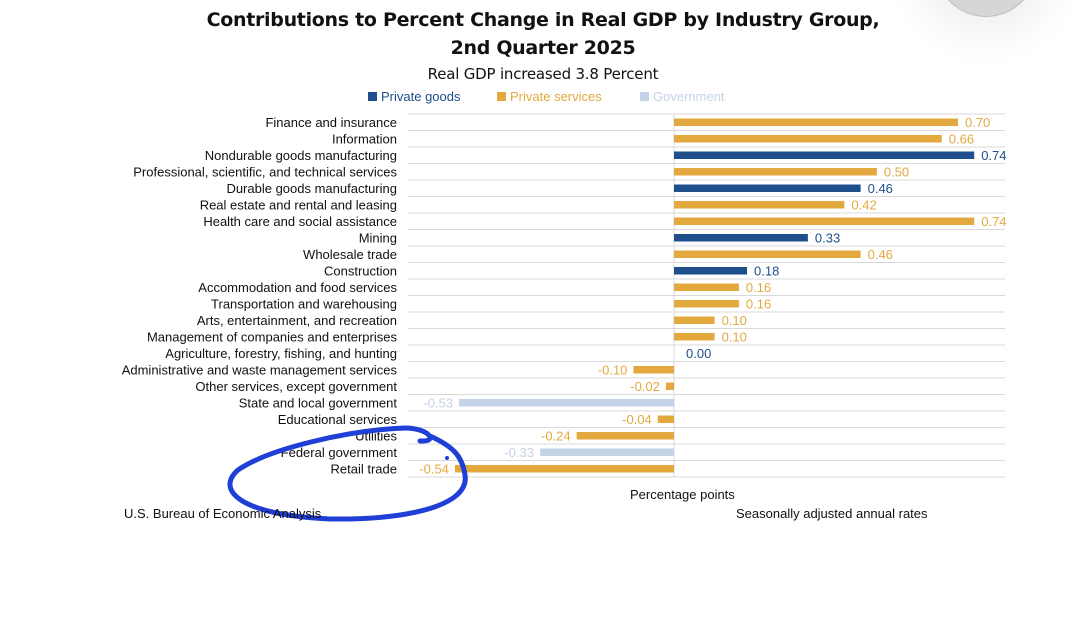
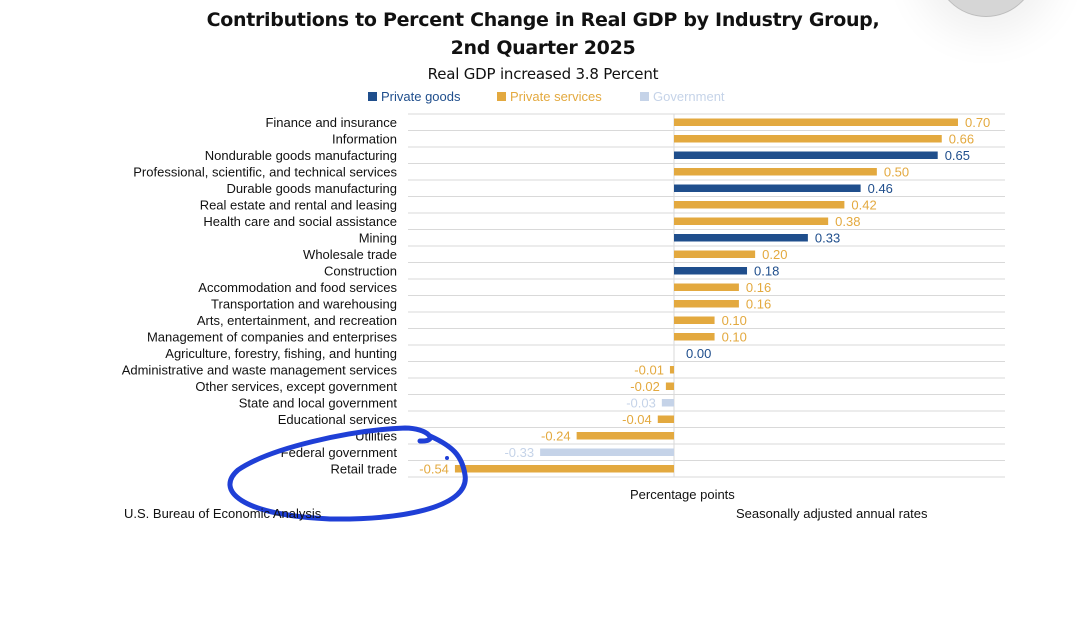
Nondurable goods manufacturing: 0.74 -> 0.65
Health care and social assistance: 0.74 -> 0.38
Wholesale trade: 0.46 -> 0.20
Administrative and waste management services: -0.10 -> -0.01
State and local government: -0.53 -> -0.03
